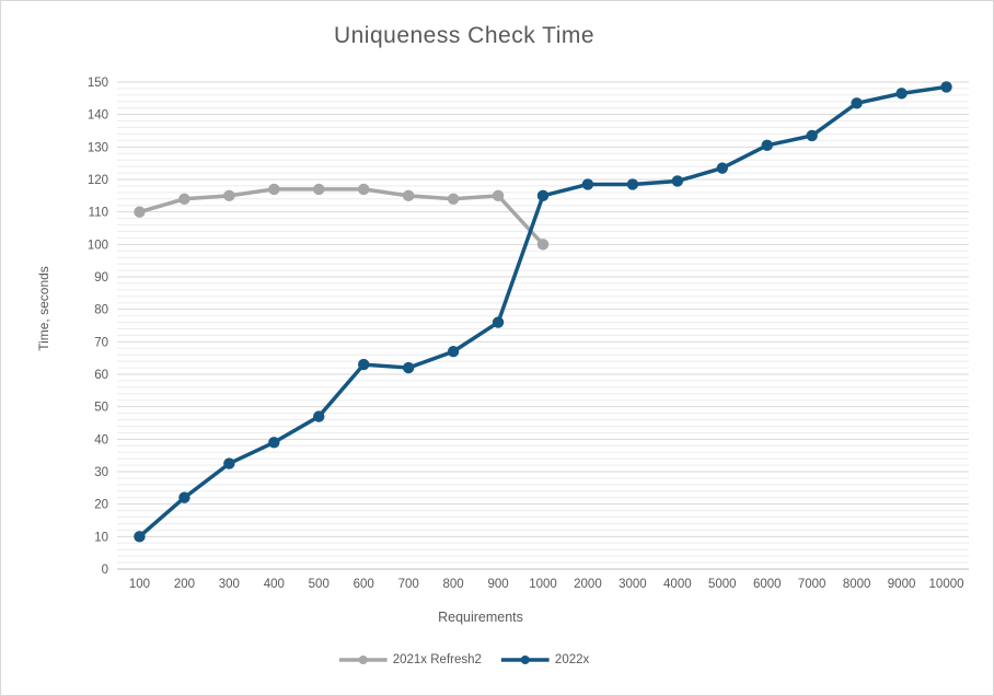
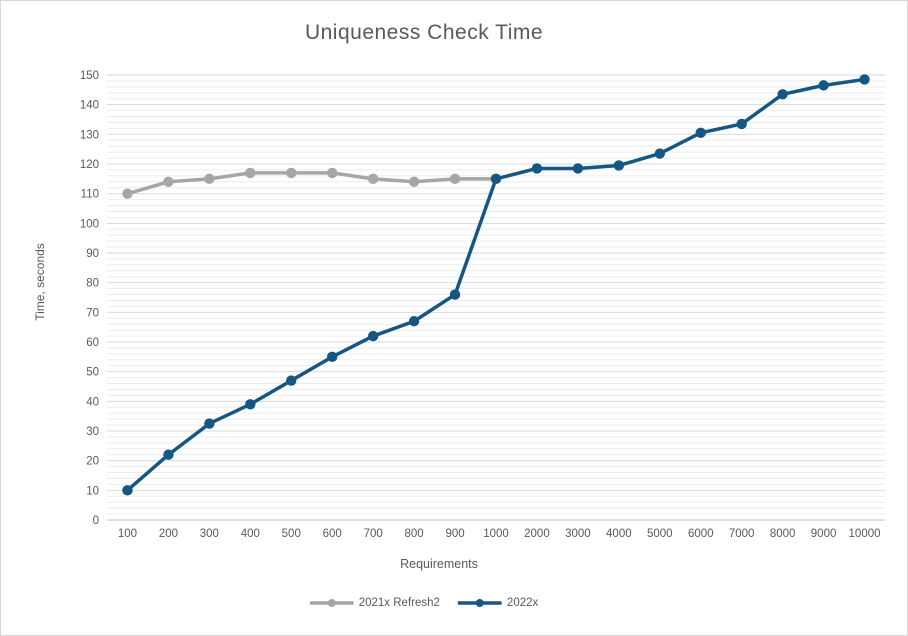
2022x/600: 63 -> 55
2021x Refresh2/1000: 100 -> 115
